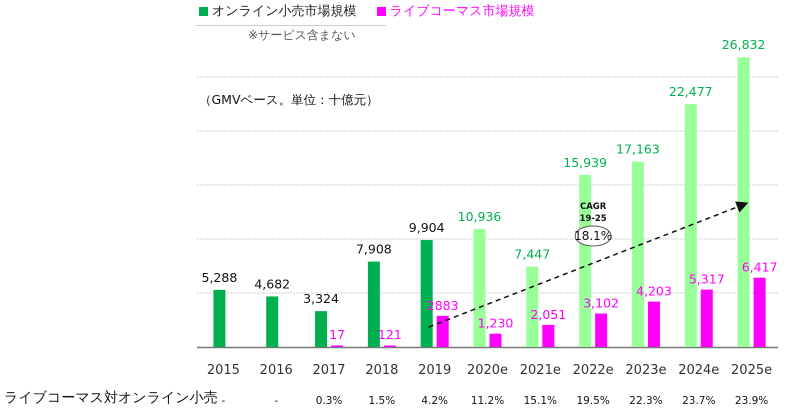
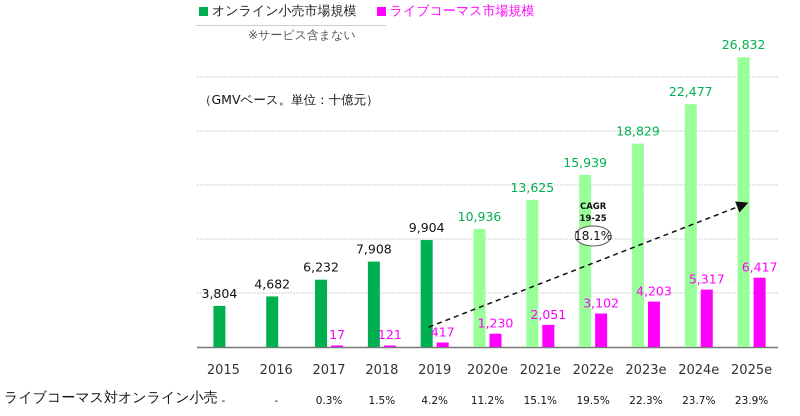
オンライン小売市場規模/2015: 5,288 -> 3,804
オンライン小売市場規模/2017: 3,324 -> 6,232
ライブコーマス市場規模/2019: 2883 -> 417
オンライン小売市場規模/2021e: 7,447 -> 13,625
オンライン小売市場規模/2023e: 17,163 -> 18,829
